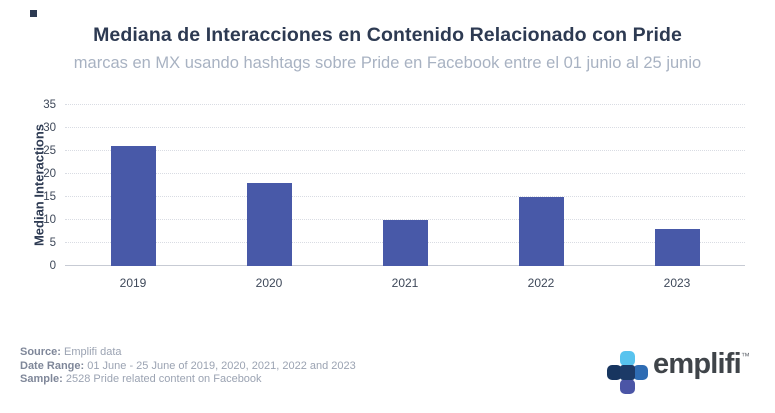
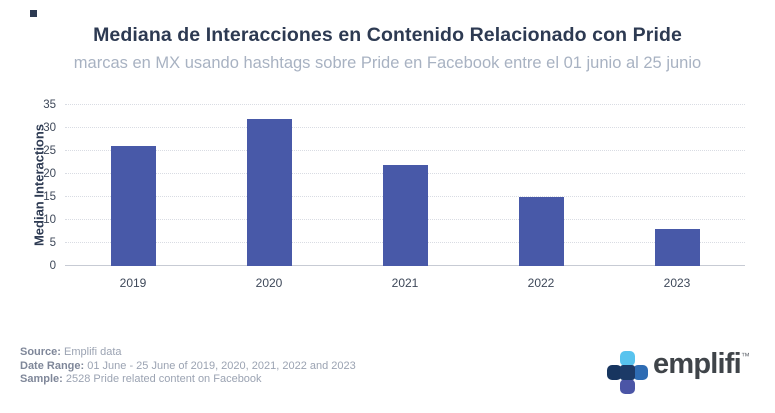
2020: 18 -> 32
2021: 10 -> 22
